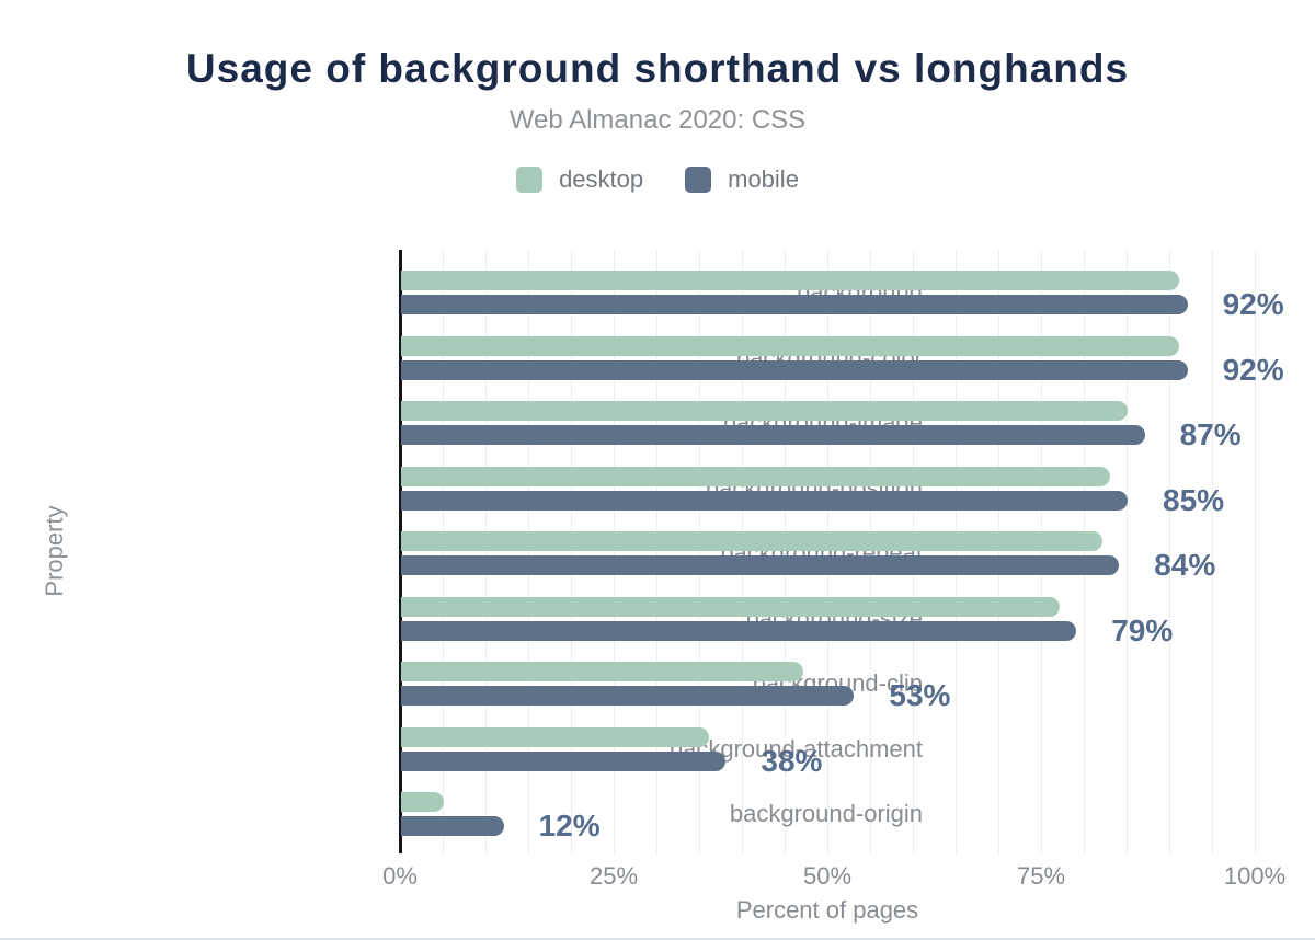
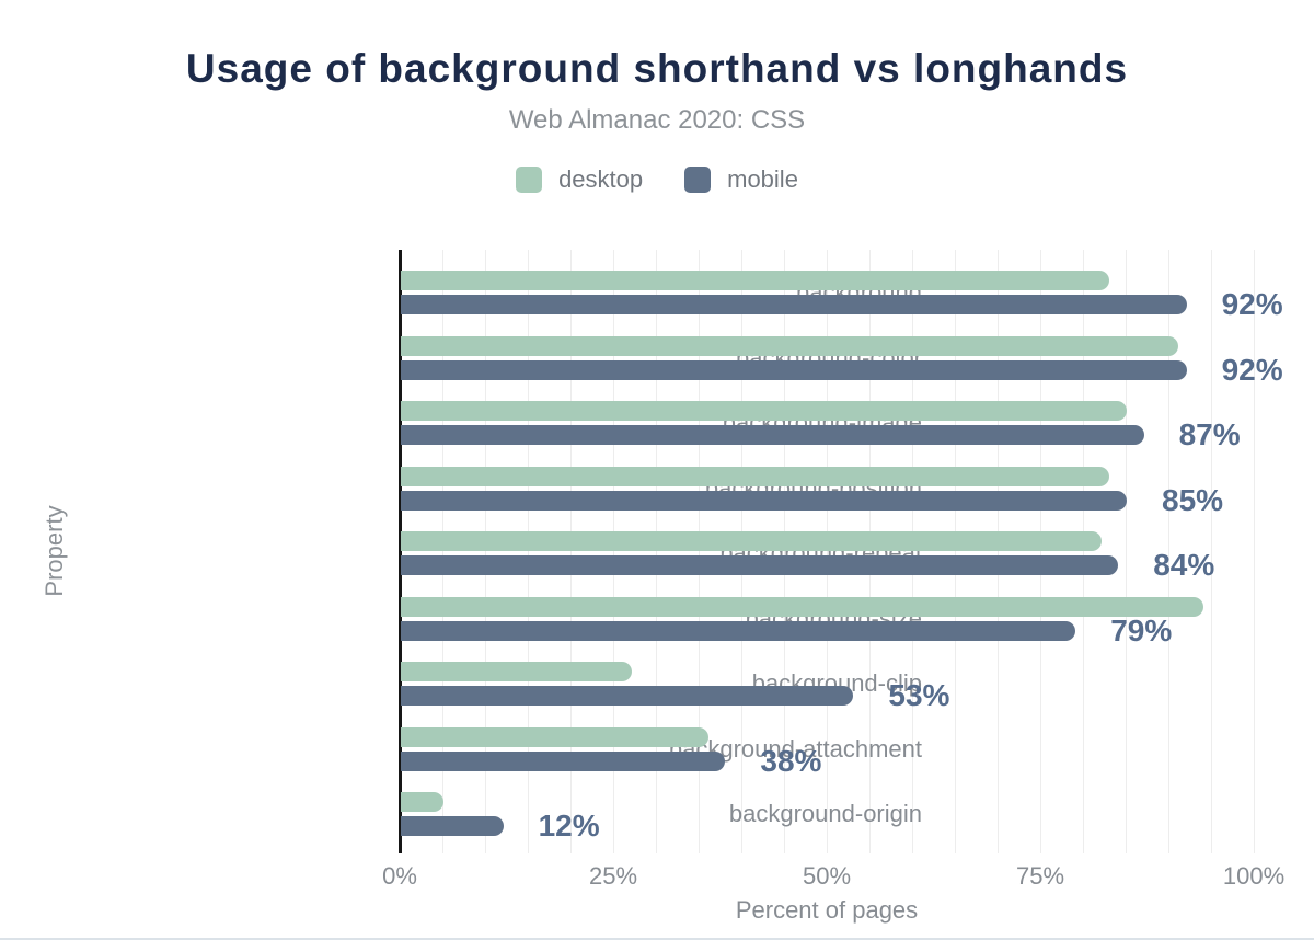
desktop/background: 91% -> 83%
desktop/background-size: 77% -> 94%
desktop/background-clip: 47% -> 27%
